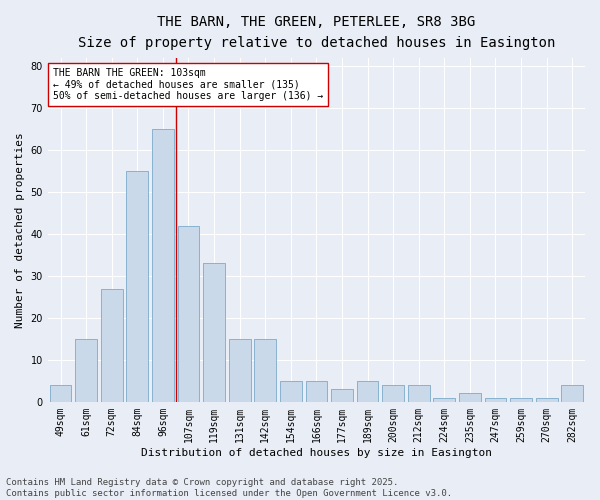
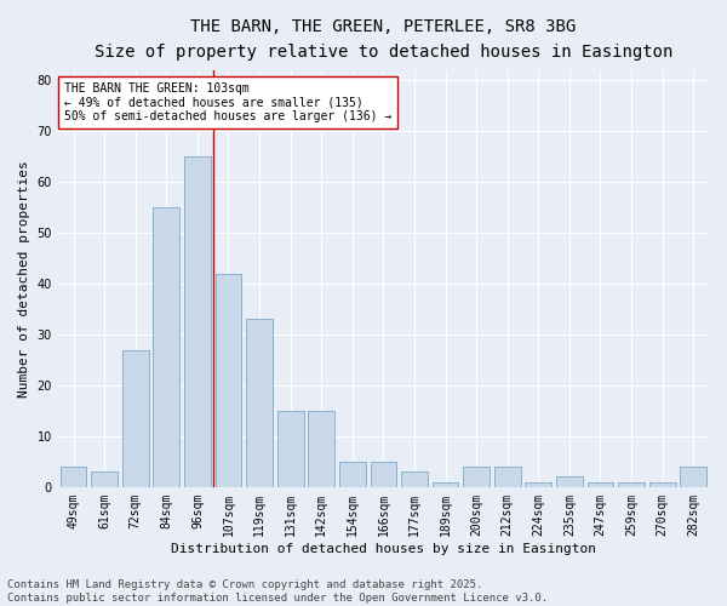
61sqm: 15 -> 3
189sqm: 5 -> 1
